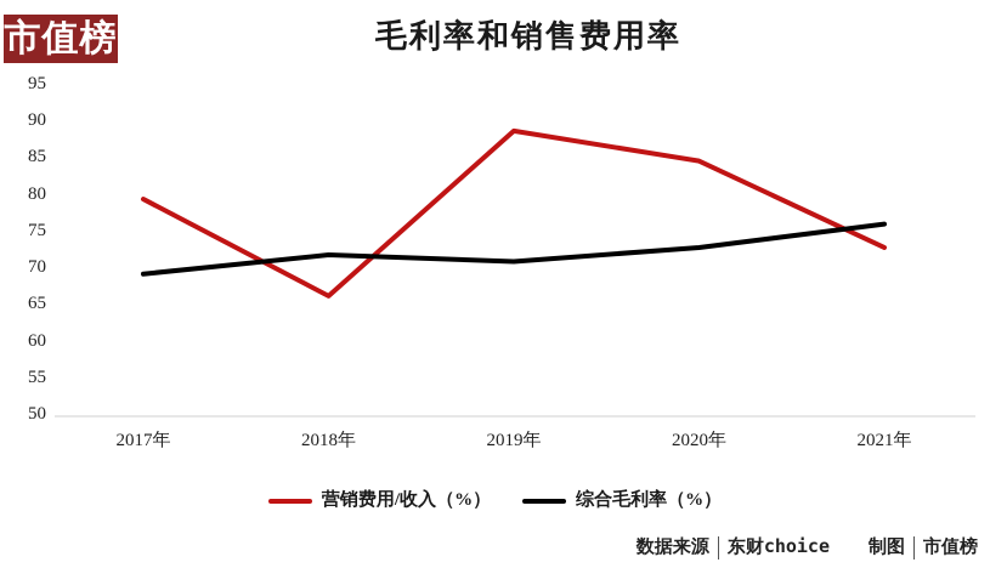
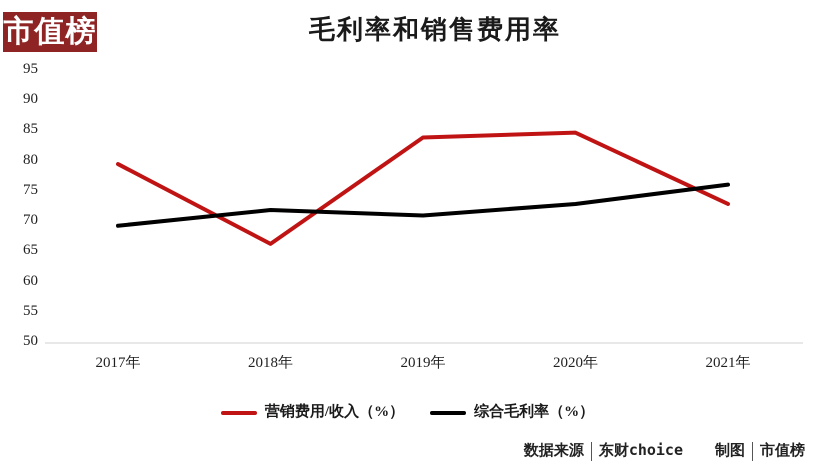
营销费用/收入（%）/2019年: 89 -> 84
